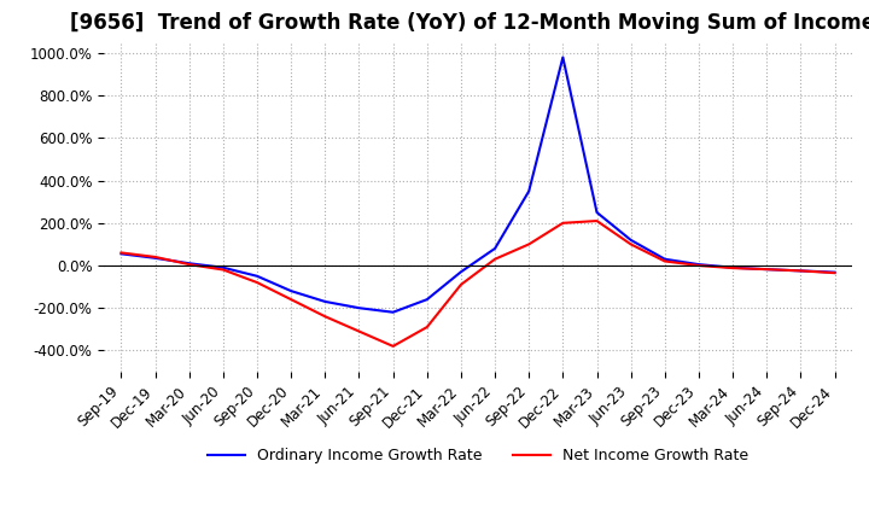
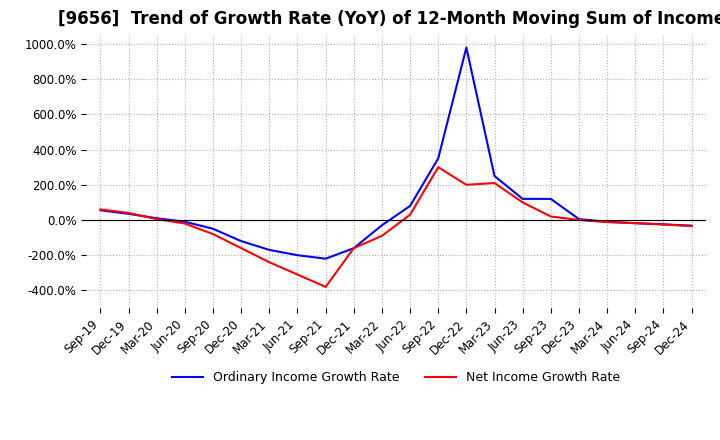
Net Income Growth Rate/Dec-21: -290% -> -160%
Net Income Growth Rate/Sep-22: 100% -> 300%
Ordinary Income Growth Rate/Sep-23: 30% -> 120%
